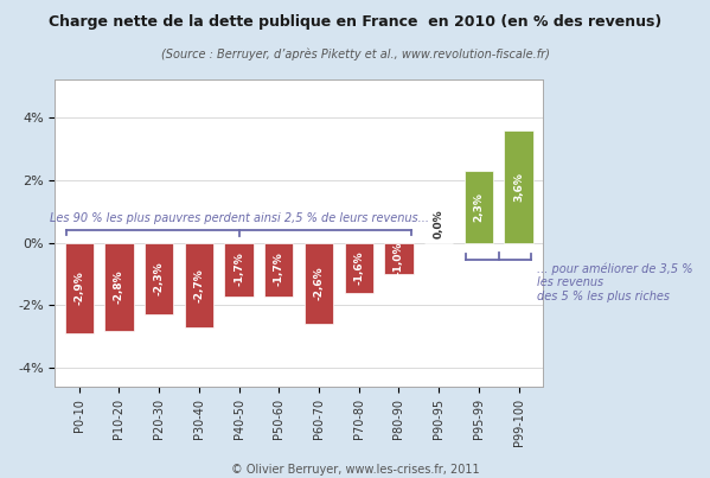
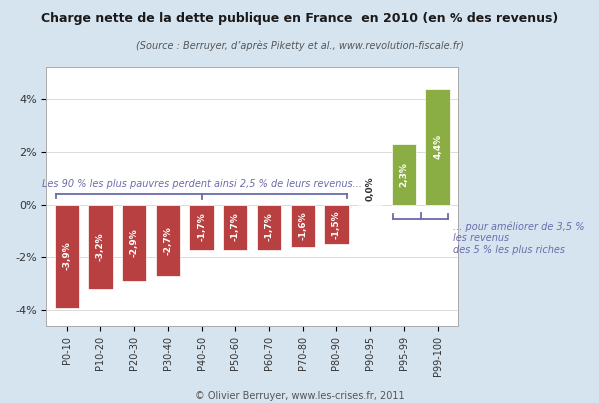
P0-10: -2,9% -> -3,9%
P10-20: -2,8% -> -3,2%
P20-30: -2,3% -> -2,9%
P60-70: -2,6% -> -1,7%
P80-90: -1,0% -> -1,5%
P99-100: 3,6% -> 4,4%
